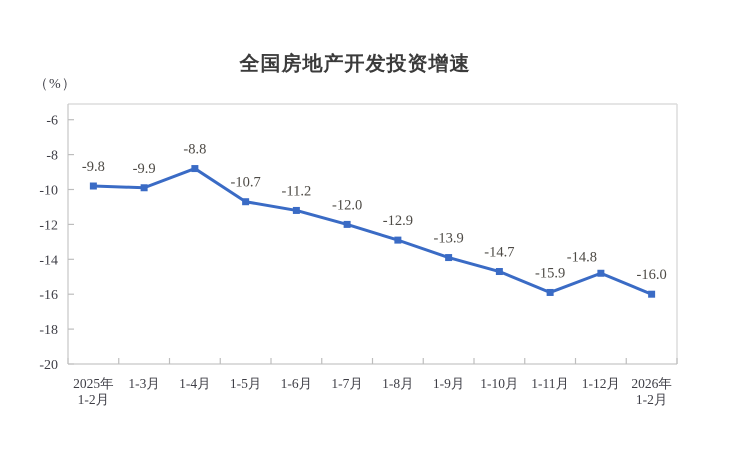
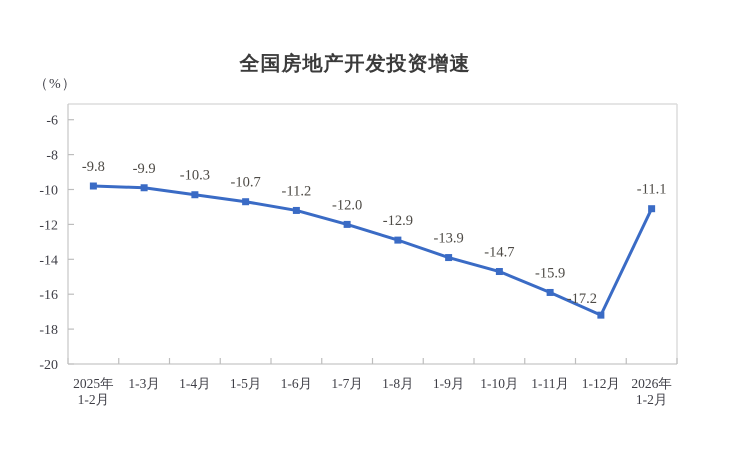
1-4月: -8.8 -> -10.3
1-12月: -14.8 -> -17.2
2026年 1-2月: -16.0 -> -11.1
